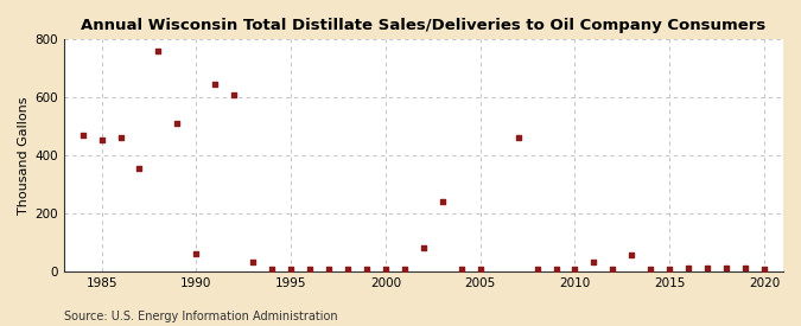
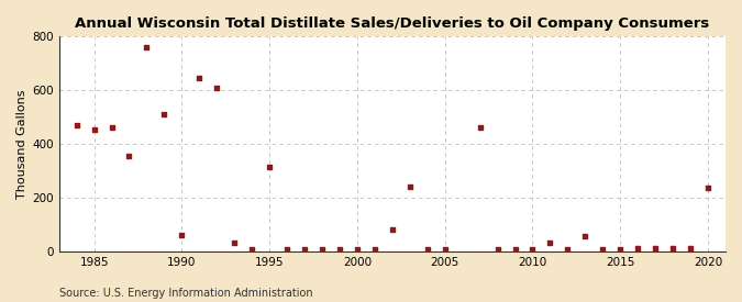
1995: 5 -> 315
2020: 5 -> 235
